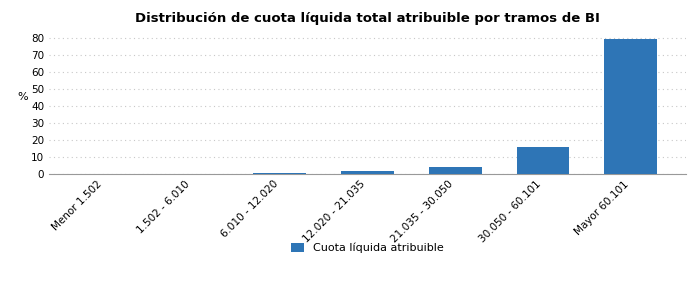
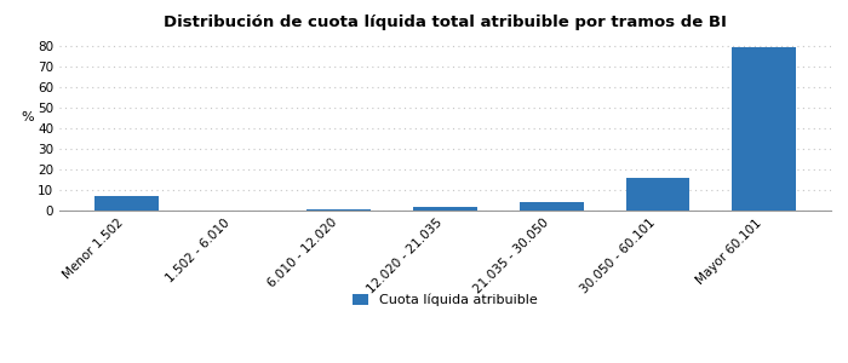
Menor 1.502: 0 -> 7
